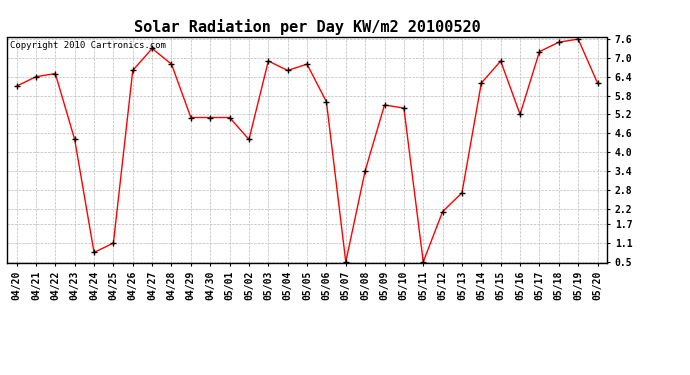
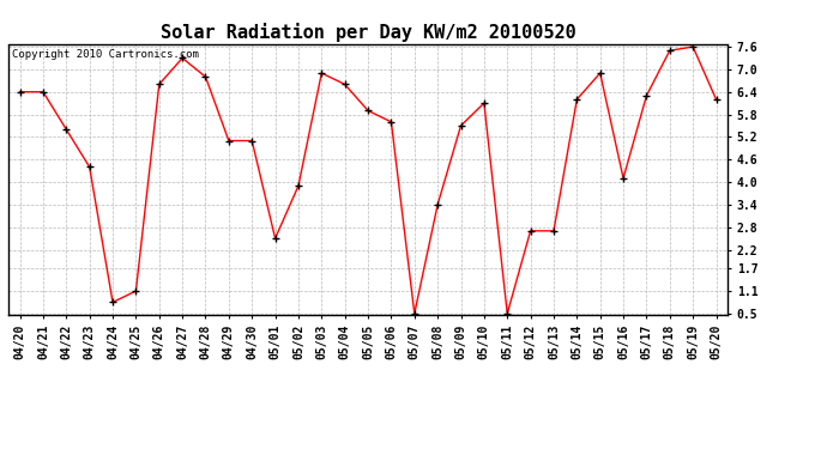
04/20: 6.1 -> 6.4
04/22: 6.5 -> 5.4
05/01: 5.1 -> 2.5
05/02: 4.4 -> 3.9
05/05: 6.8 -> 5.9
05/10: 5.4 -> 6.1
05/12: 2.1 -> 2.7
05/16: 5.2 -> 4.1
05/17: 7.2 -> 6.3
